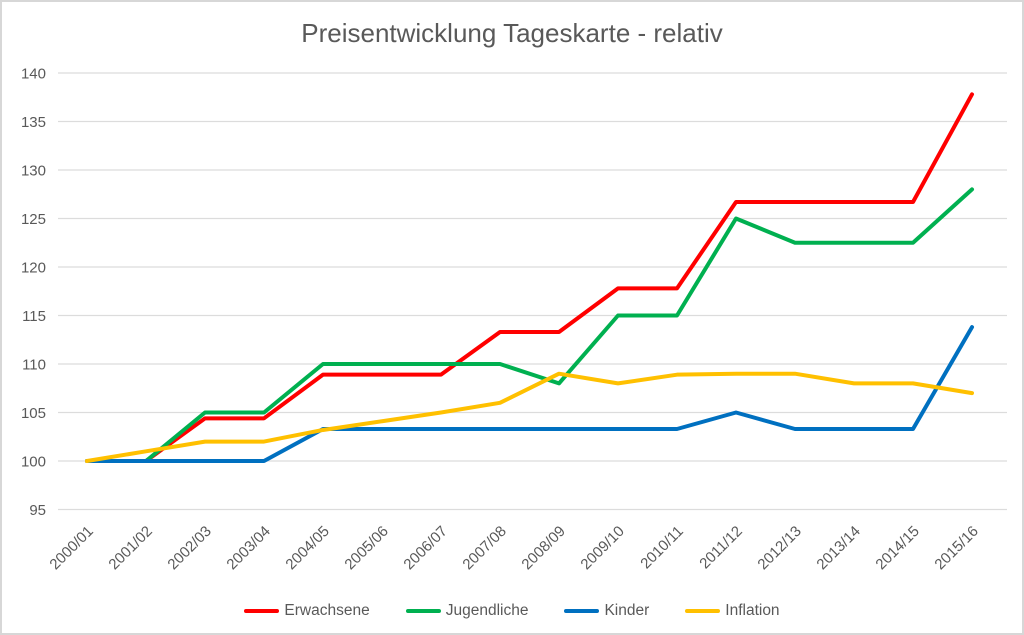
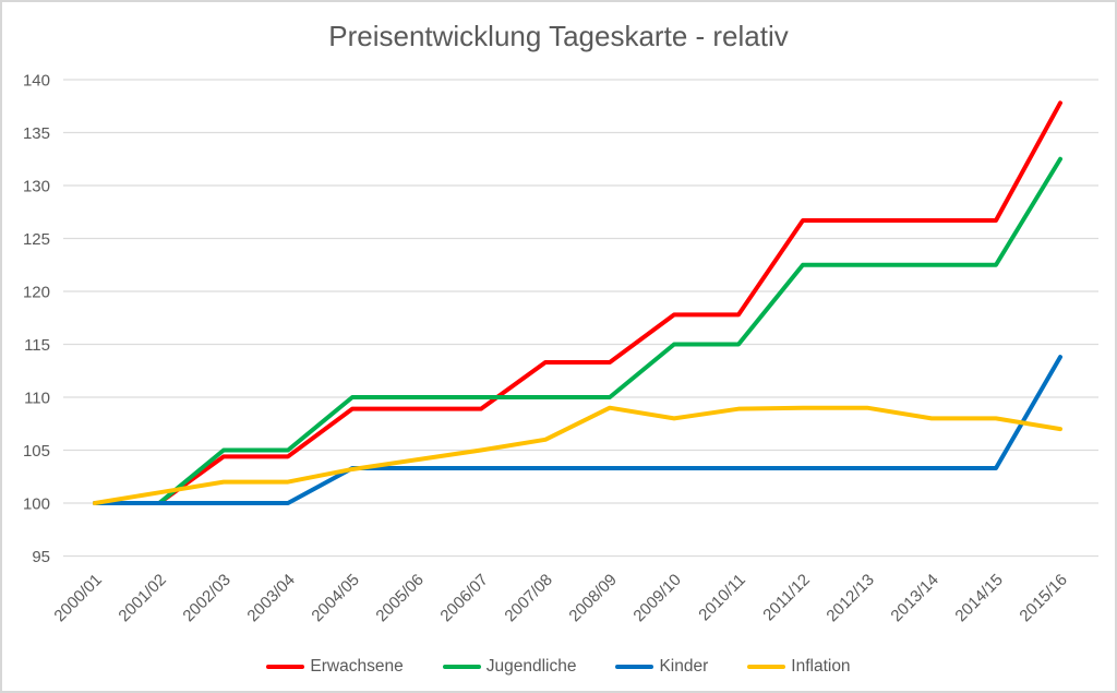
Jugendliche/2008/09: 108 -> 110
Jugendliche/2011/12: 125 -> 122
Kinder/2011/12: 105 -> 103
Jugendliche/2015/16: 128 -> 132
